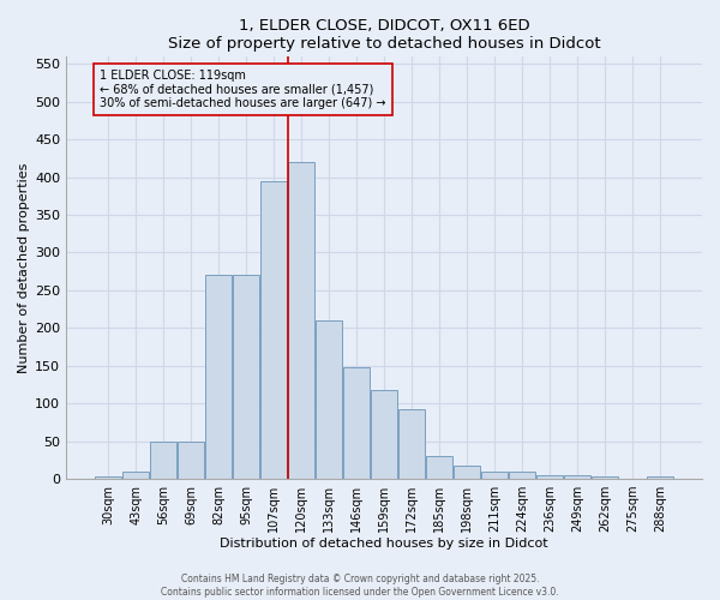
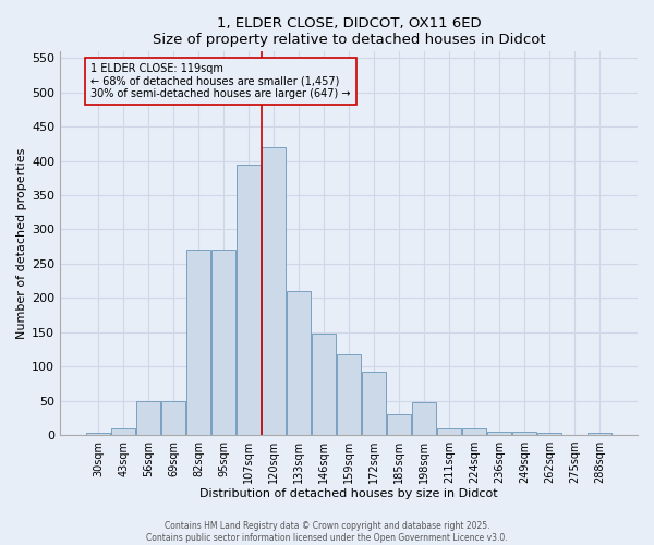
198sqm: 18 -> 48
